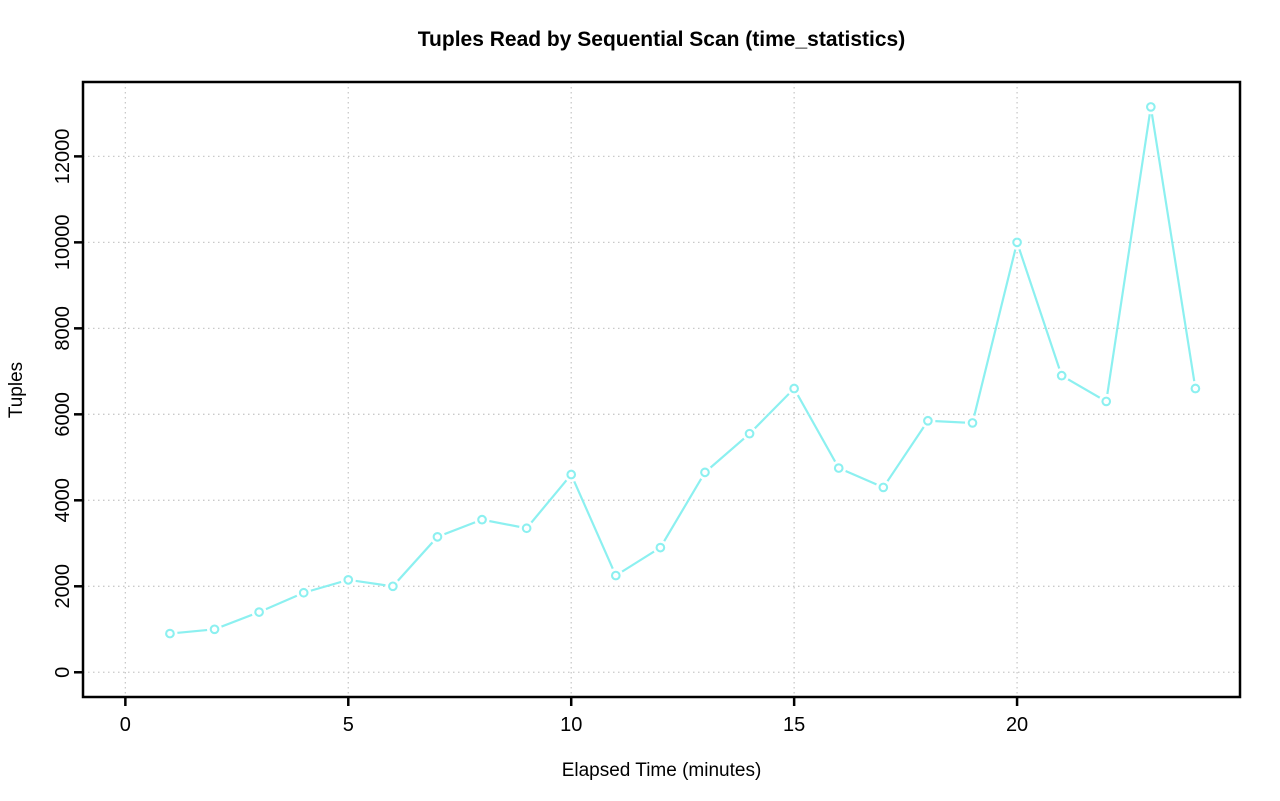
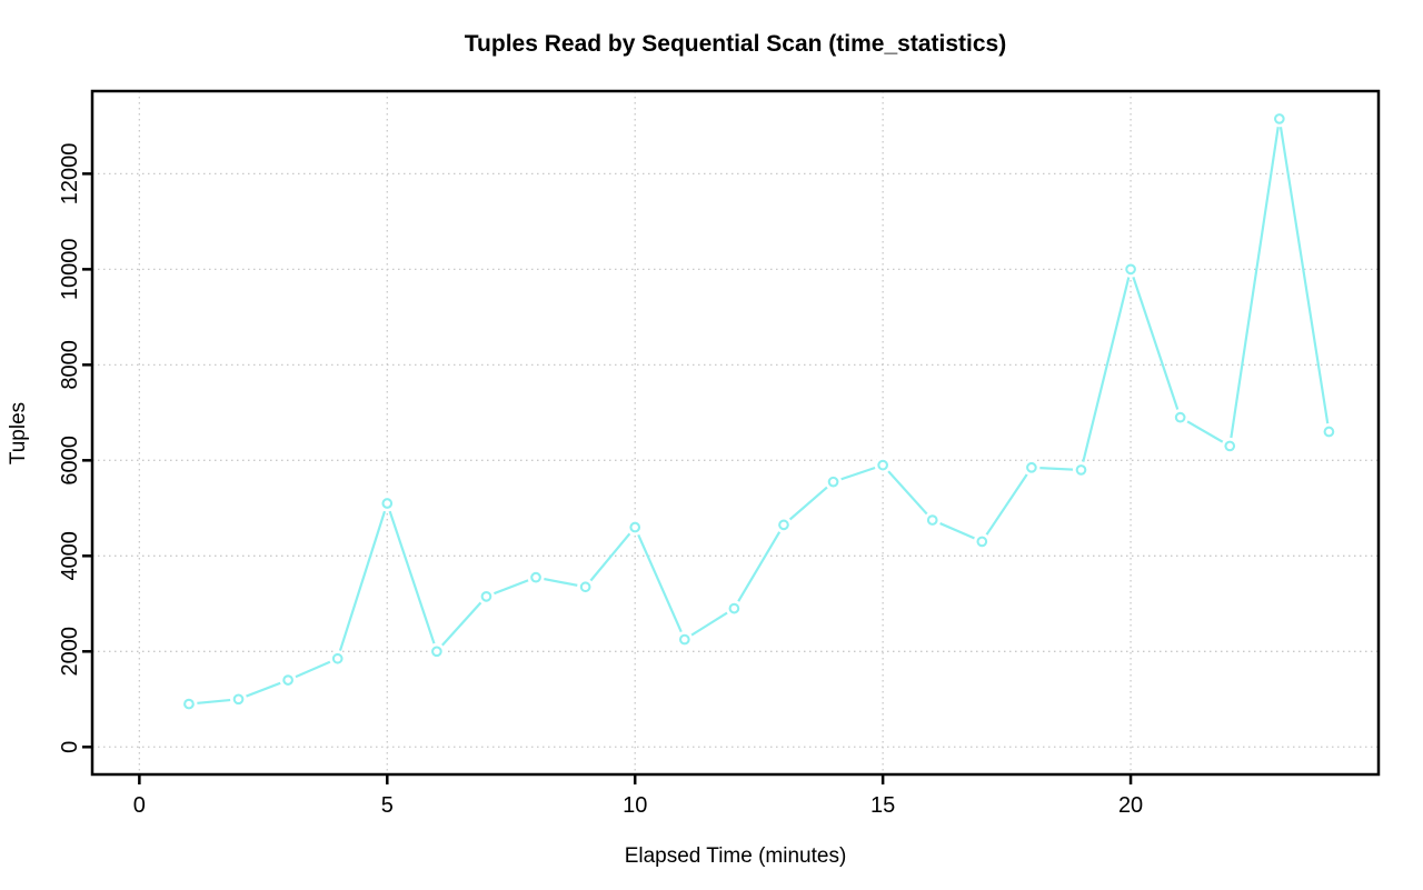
5: 2200 -> 5100
15: 6600 -> 5900
